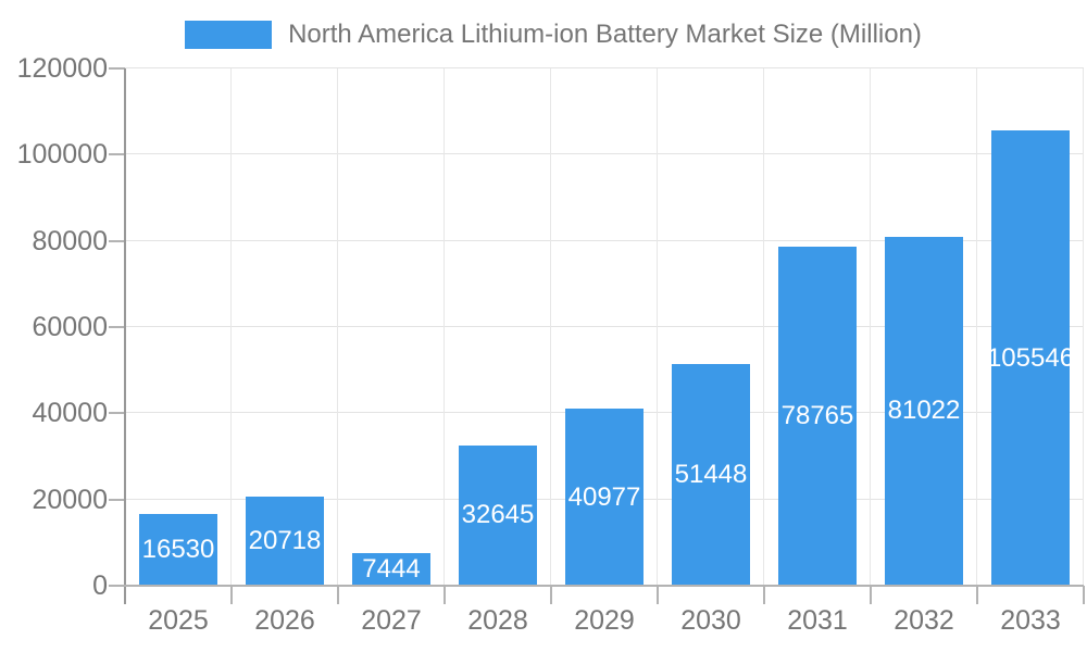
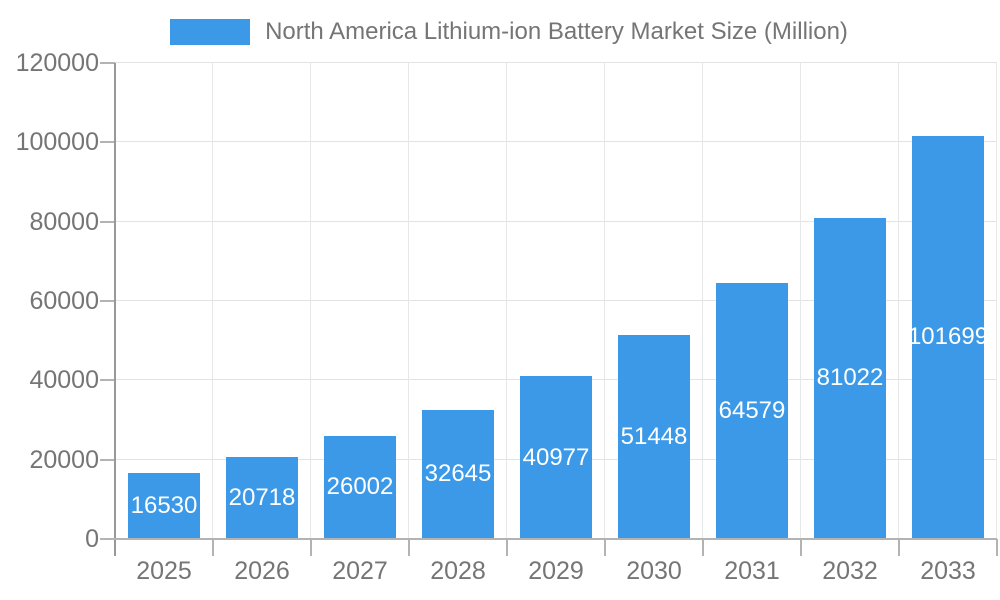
2027: 7444 -> 26002
2031: 78765 -> 64579
2033: 105546 -> 101699
